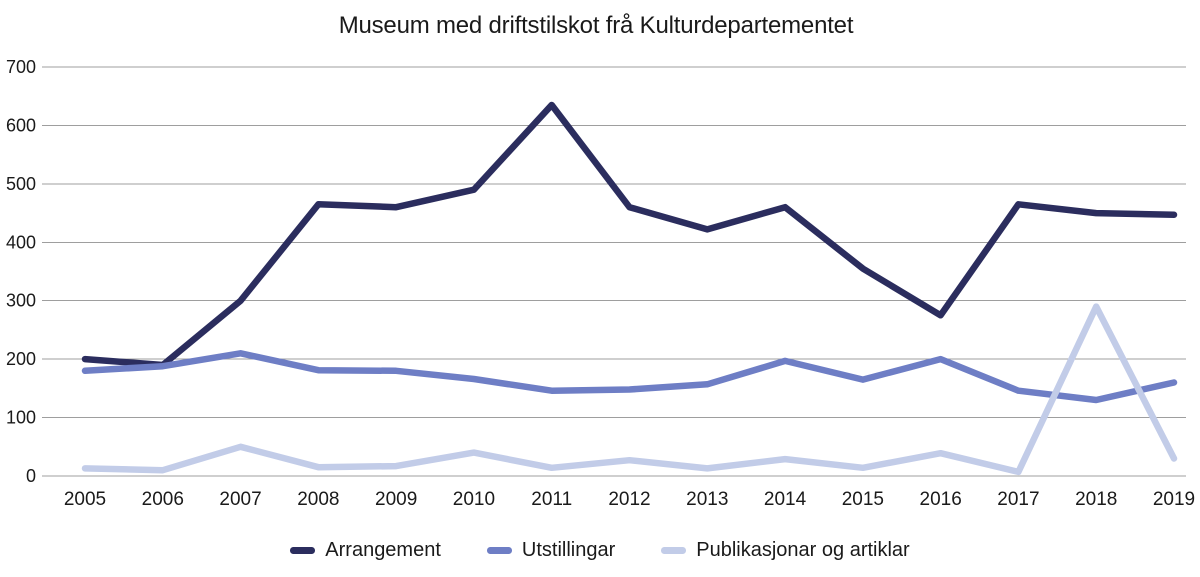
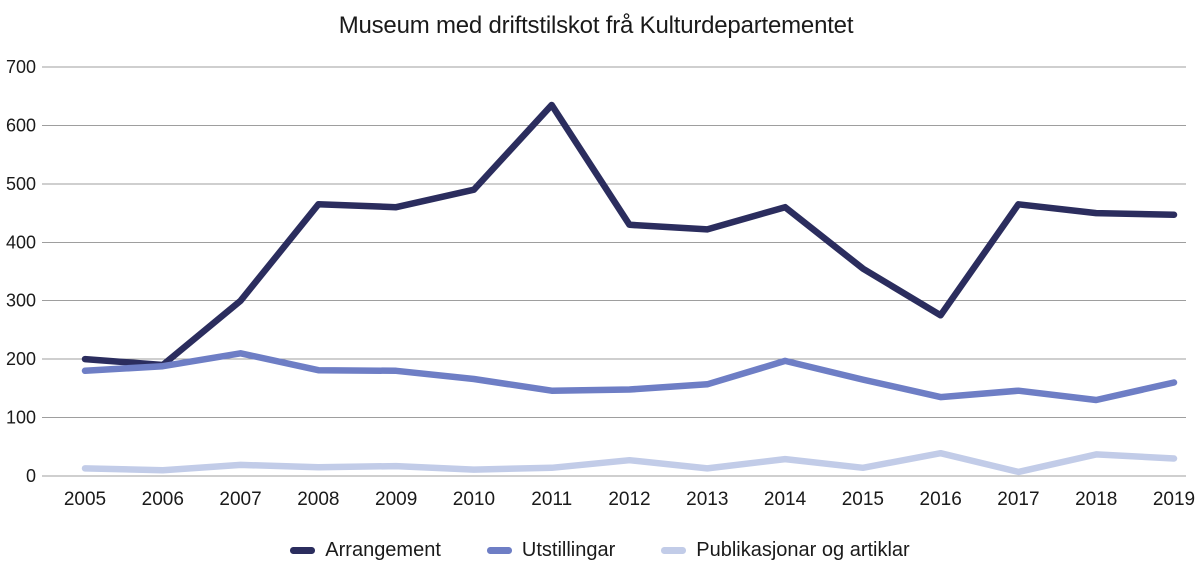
Publikasjonar og artiklar/2007: 50 -> 20
Publikasjonar og artiklar/2010: 40 -> 10
Arrangement/2012: 460 -> 430
Utstillingar/2016: 200 -> 140
Publikasjonar og artiklar/2018: 290 -> 40
